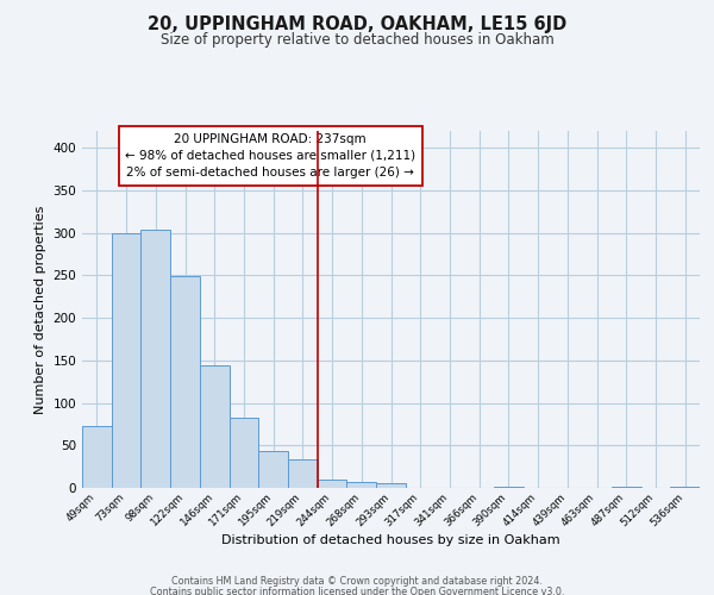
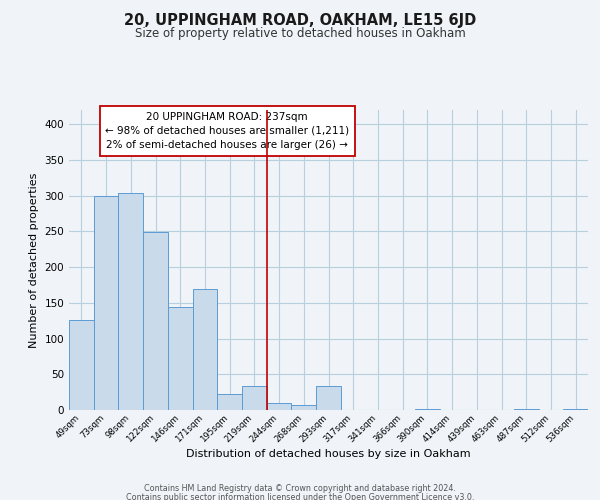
49sqm: 73 -> 126
171sqm: 83 -> 170
195sqm: 44 -> 22
293sqm: 6 -> 34
